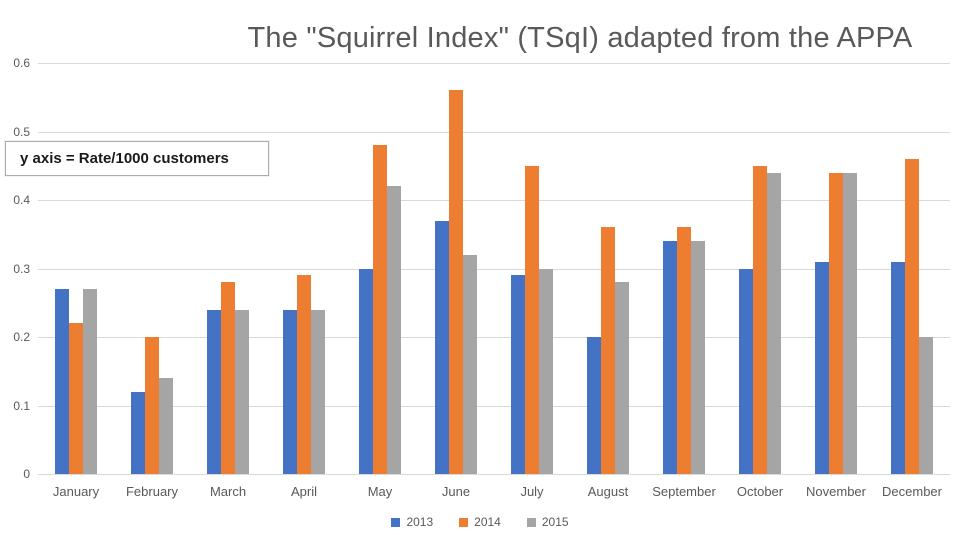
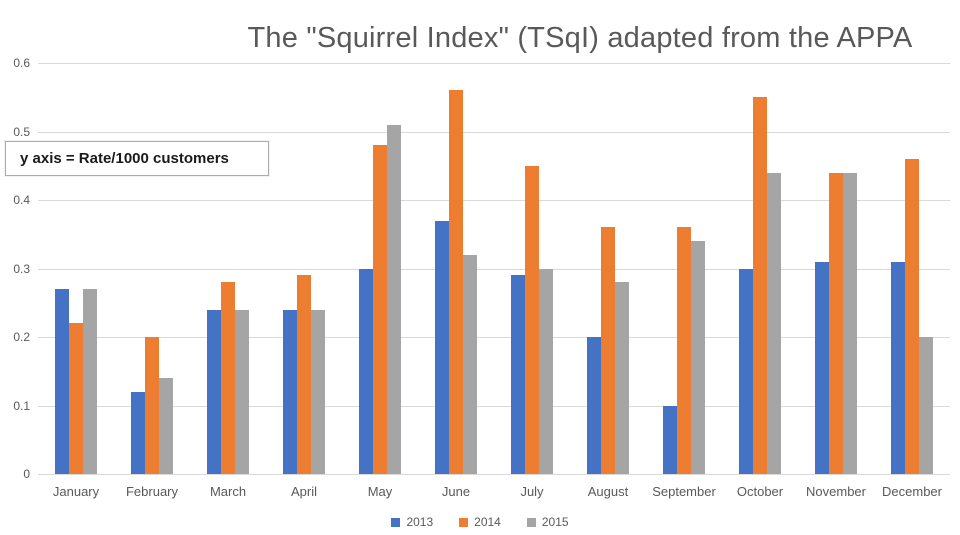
2015/May: 0.42 -> 0.51
2013/September: 0.34 -> 0.10
2014/October: 0.45 -> 0.55
